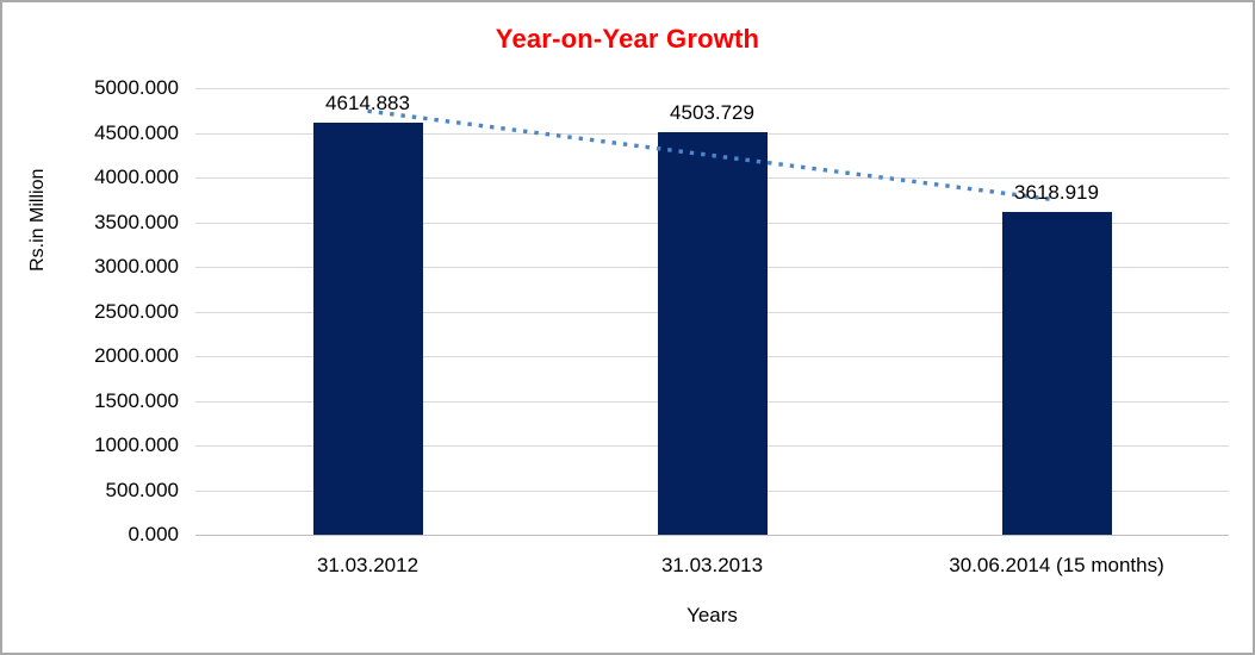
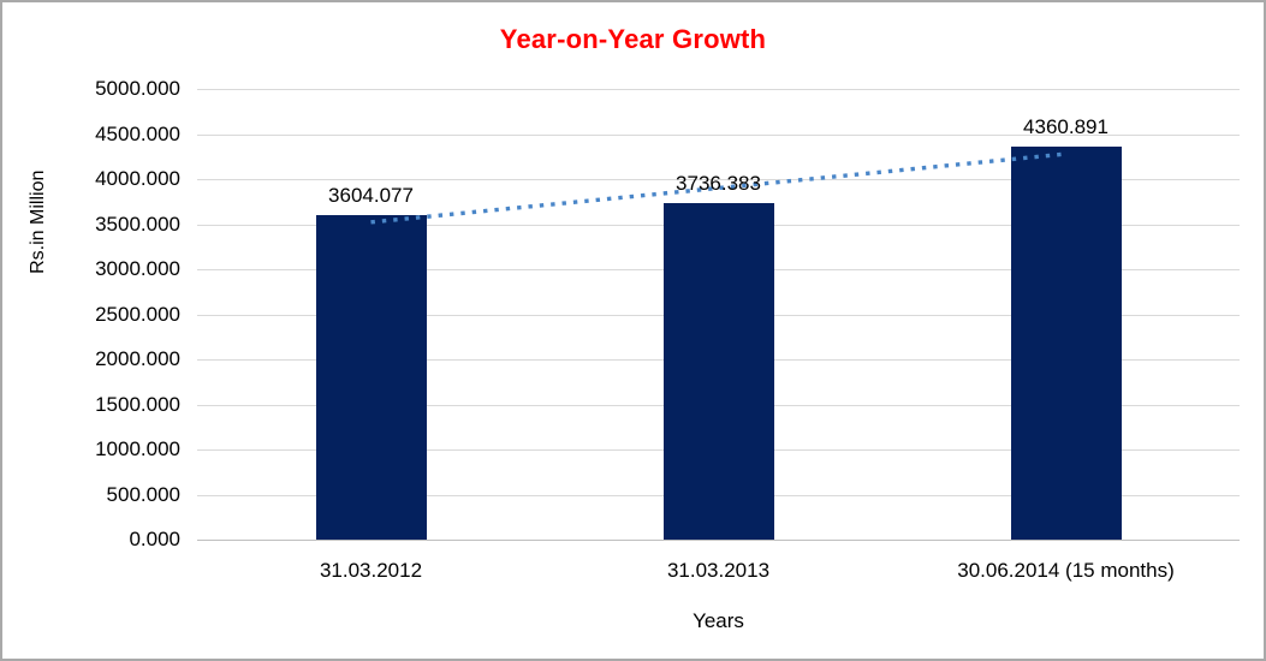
31.03.2012: 4614.883 -> 3604.077
31.03.2013: 4503.729 -> 3736.383
30.06.2014 (15 months): 3618.919 -> 4360.891
